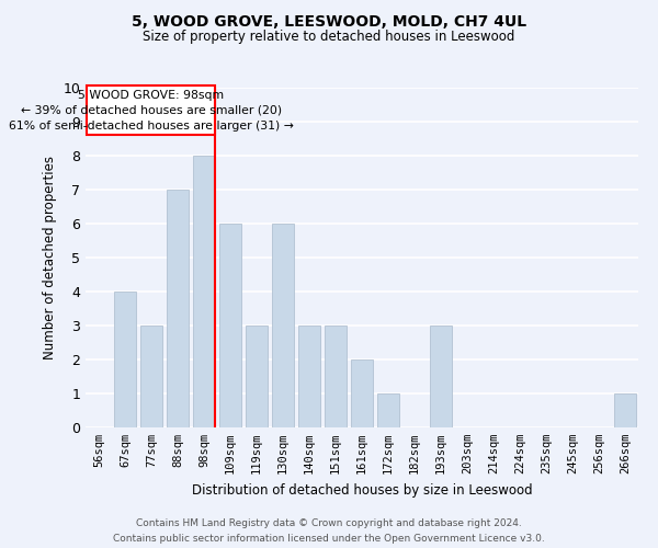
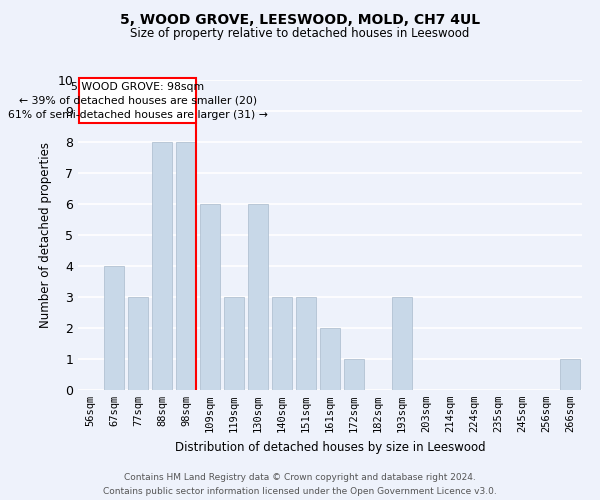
88sqm: 7 -> 8
